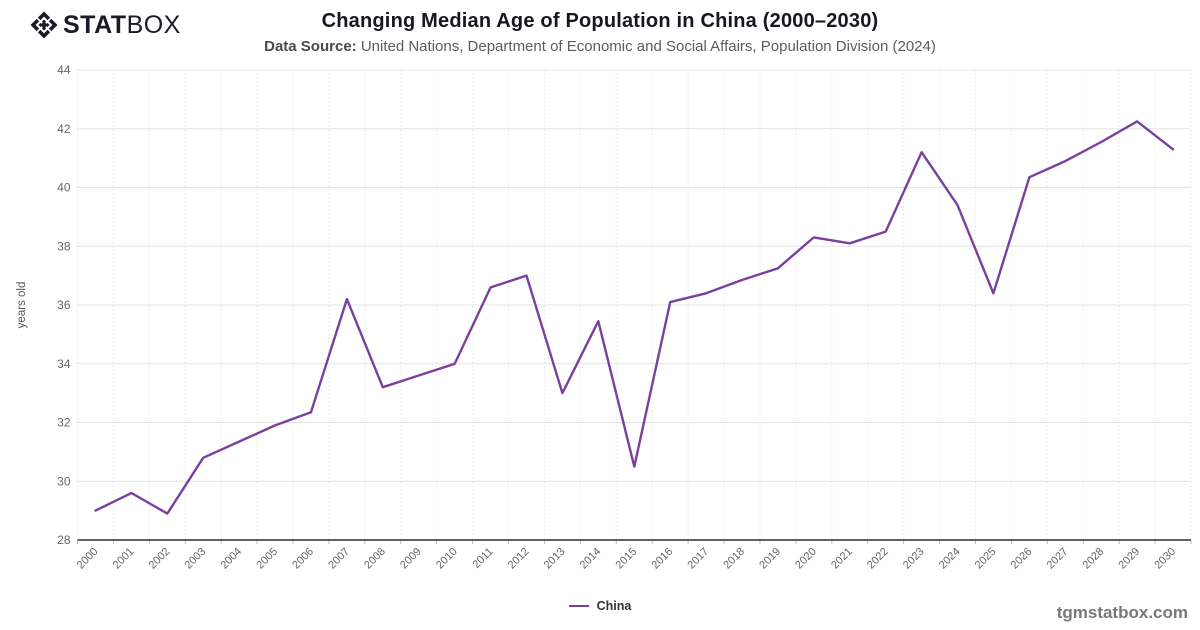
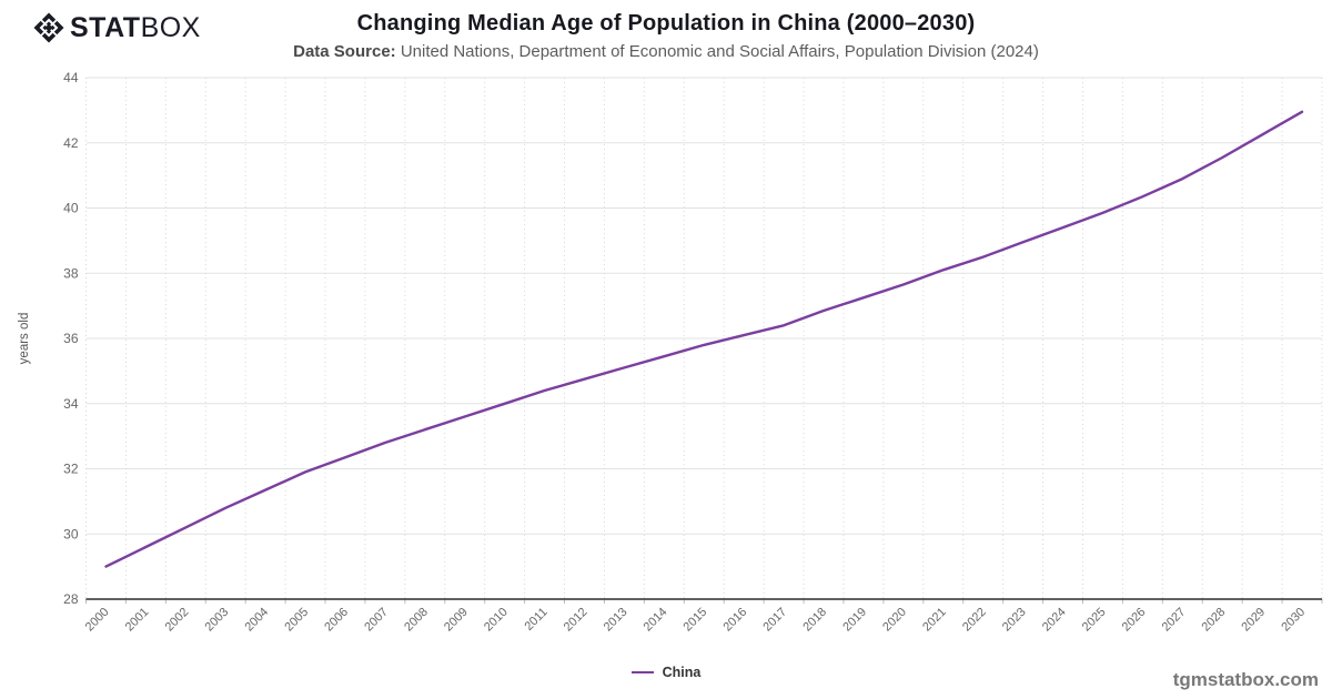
2002: 28.9 -> 30.2
2007: 36.2 -> 32.8
2011: 36.6 -> 34.4
2012: 37.0 -> 34.8
2013: 33.0 -> 35.1
2015: 30.5 -> 35.8
2020: 38.3 -> 37.6
2023: 41.2 -> 39.0
2025: 36.4 -> 39.9
2030: 41.3 -> 43.0
